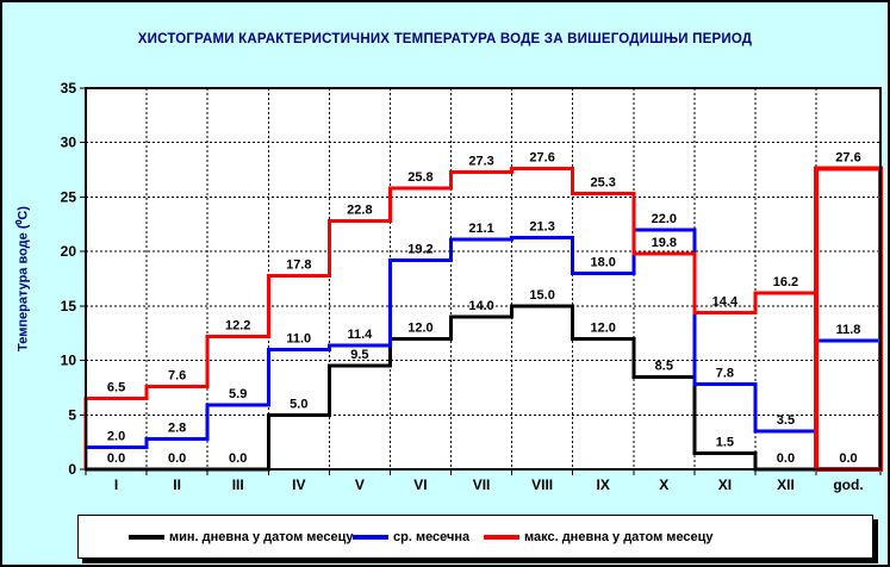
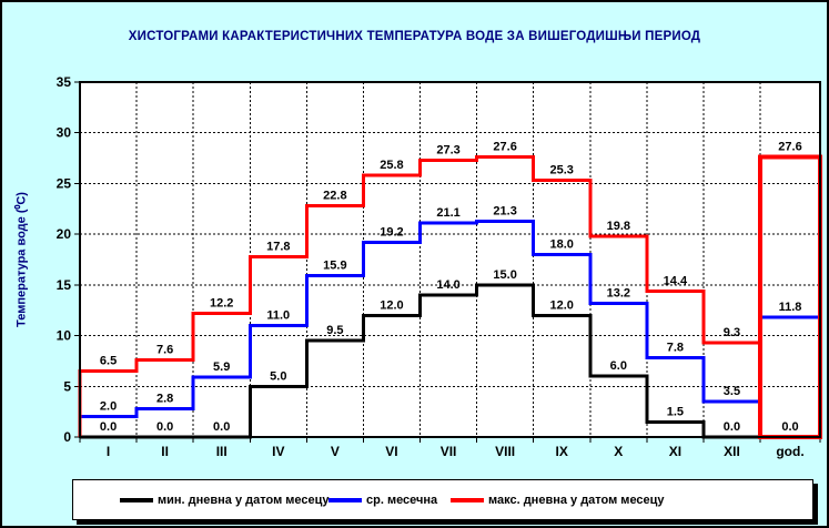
ср. месечна/V: 11.4 -> 15.9
мин. дневна у датом месецу/X: 8.5 -> 6.0
ср. месечна/X: 22.0 -> 13.2
макс. дневна у датом месецу/XII: 16.2 -> 9.3
